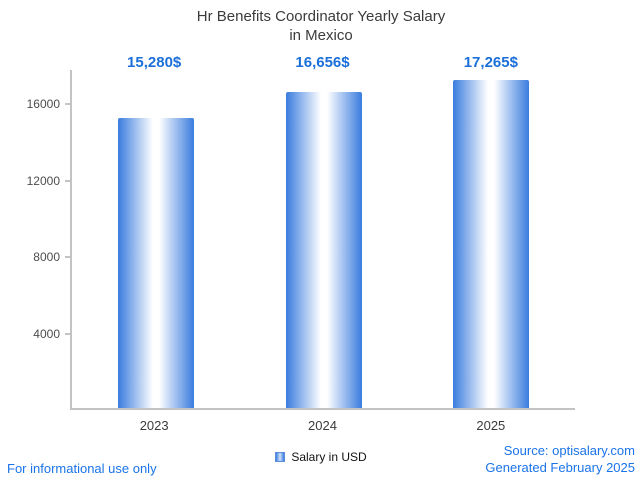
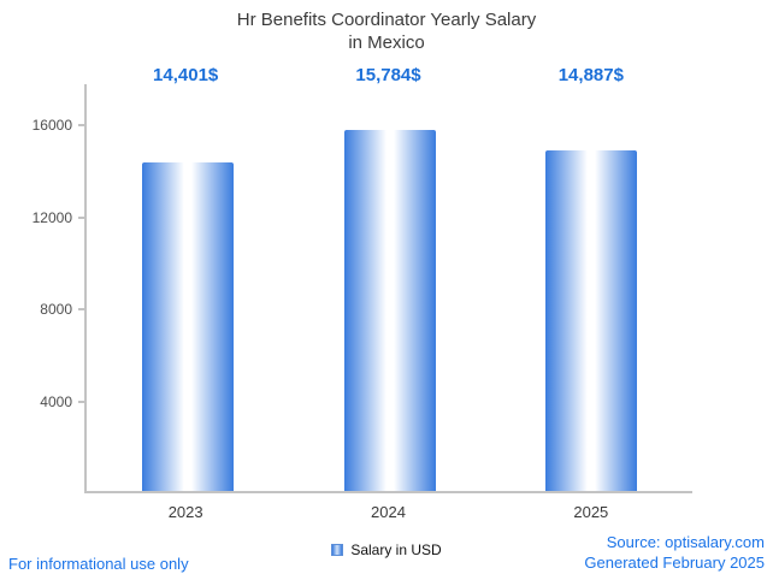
2023: 15,280 -> 14,401
2024: 16,656 -> 15,784
2025: 17,265 -> 14,887
